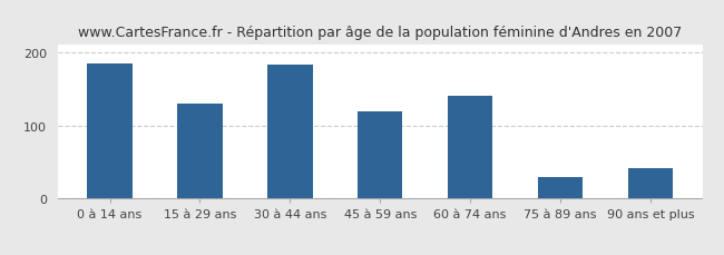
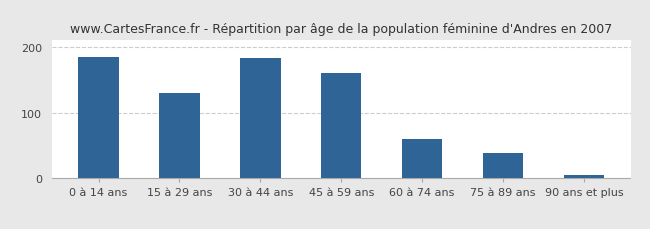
45 à 59 ans: 120 -> 160
60 à 74 ans: 140 -> 60
75 à 89 ans: 30 -> 38
90 ans et plus: 42 -> 5
